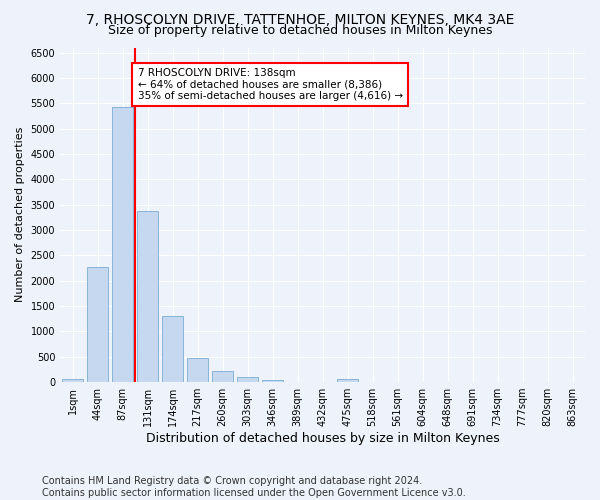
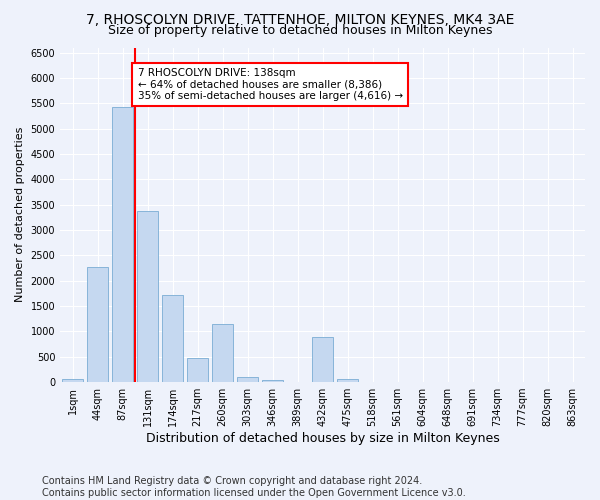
174sqm: 1310 -> 1720
260sqm: 220 -> 1140
432sqm: 0 -> 880
